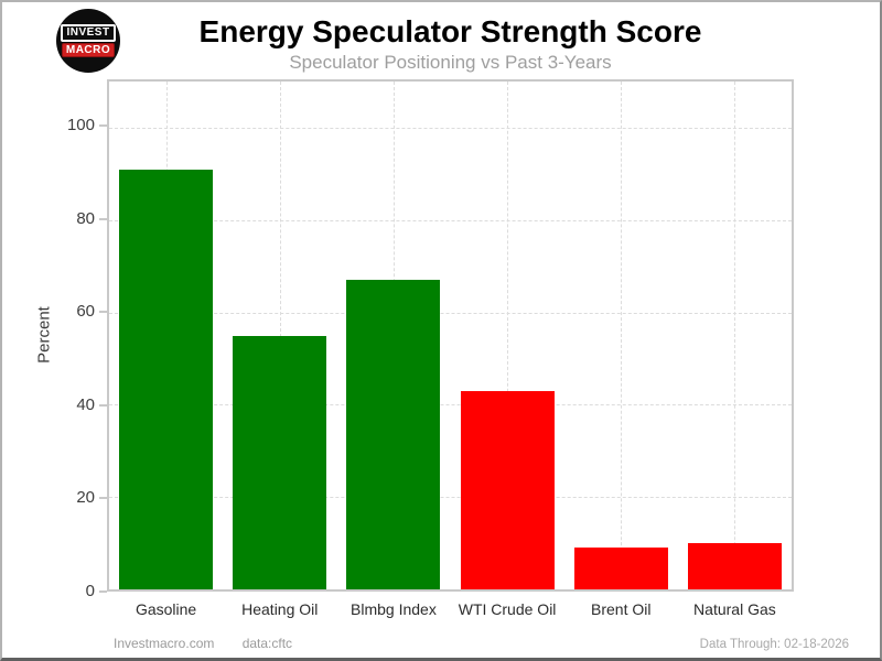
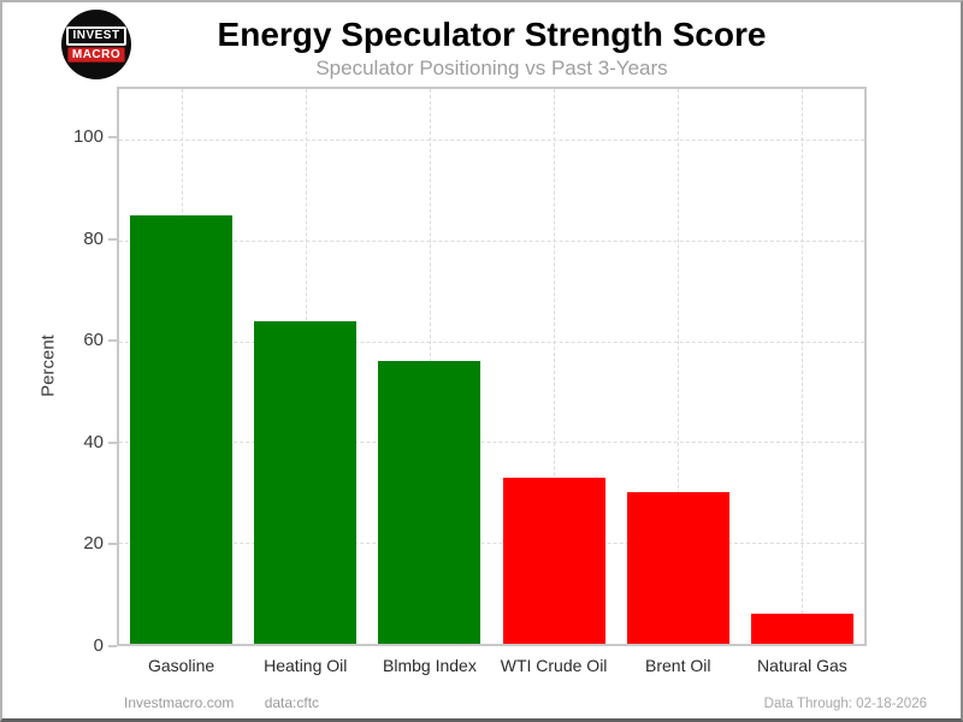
Gasoline: 91 -> 85
Heating Oil: 55 -> 64
Blmbg Index: 67 -> 56
WTI Crude Oil: 43 -> 33
Brent Oil: 9 -> 30
Natural Gas: 10 -> 6
